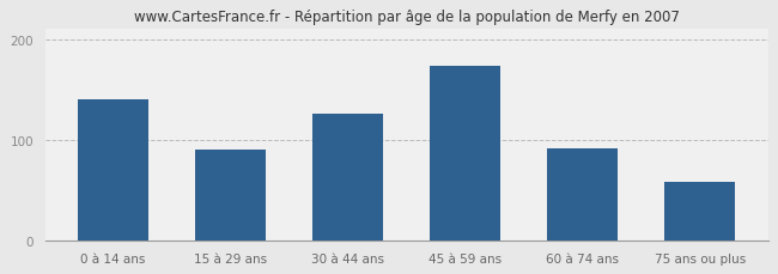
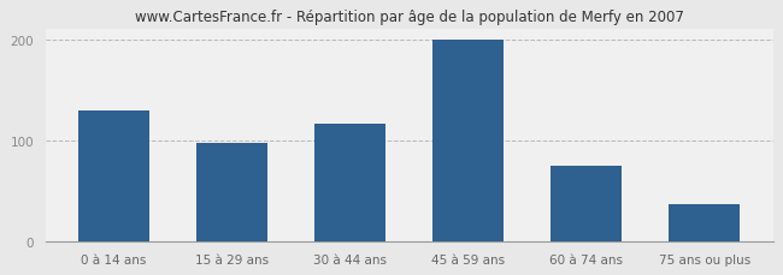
0 à 14 ans: 140 -> 130
15 à 29 ans: 90 -> 98
30 à 44 ans: 126 -> 117
45 à 59 ans: 174 -> 200
60 à 74 ans: 92 -> 75
75 ans ou plus: 58 -> 37
